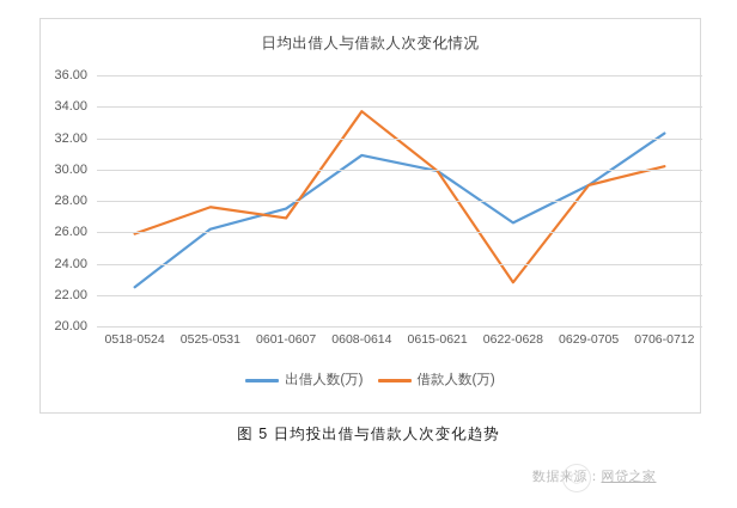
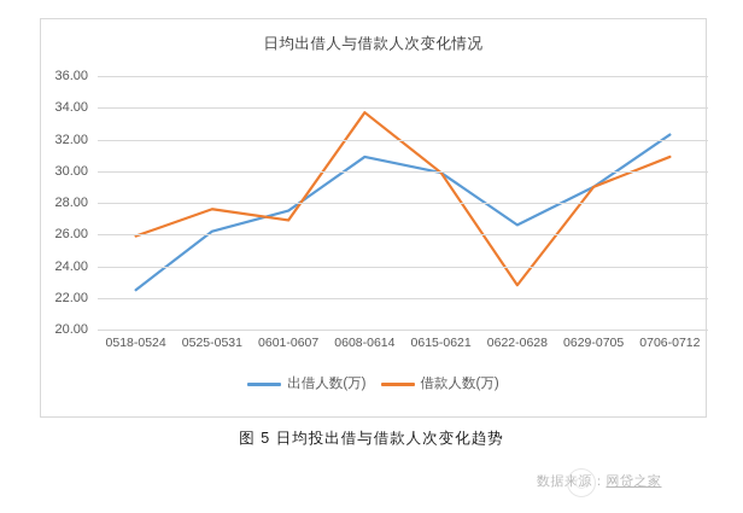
借款人数(万)/0706-0712: 30.2 -> 30.9
